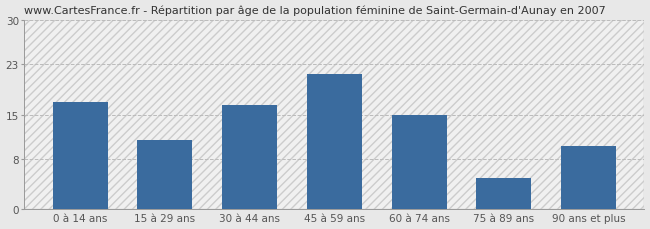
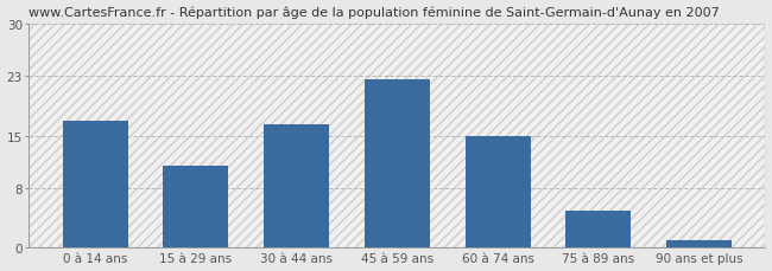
45 à 59 ans: 21.4 -> 22.5
90 ans et plus: 10.0 -> 1.0
